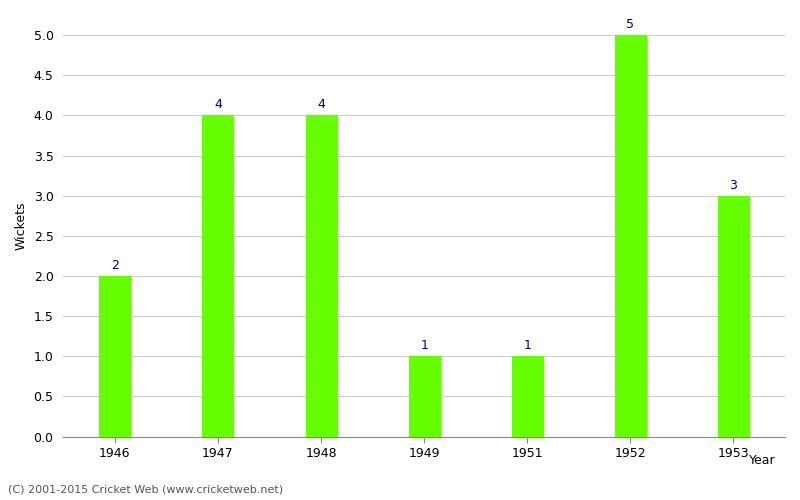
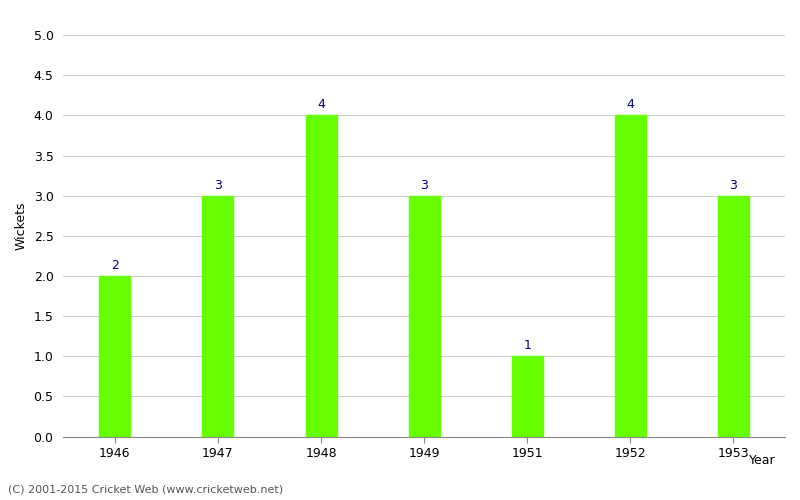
1947: 4 -> 3
1949: 1 -> 3
1952: 5 -> 4
